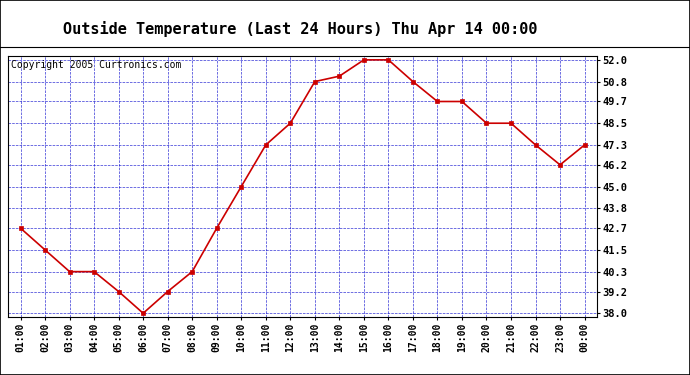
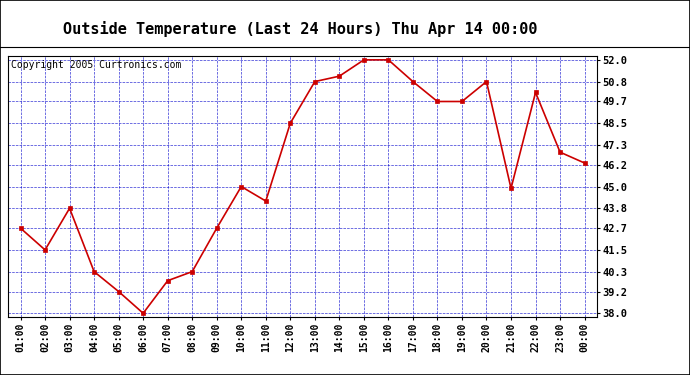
03:00: 40.3 -> 43.8
07:00: 39.2 -> 39.8
11:00: 47.3 -> 44.2
20:00: 48.5 -> 50.8
21:00: 48.5 -> 44.9
22:00: 47.3 -> 50.2
23:00: 46.2 -> 46.9
00:00: 47.3 -> 46.3
